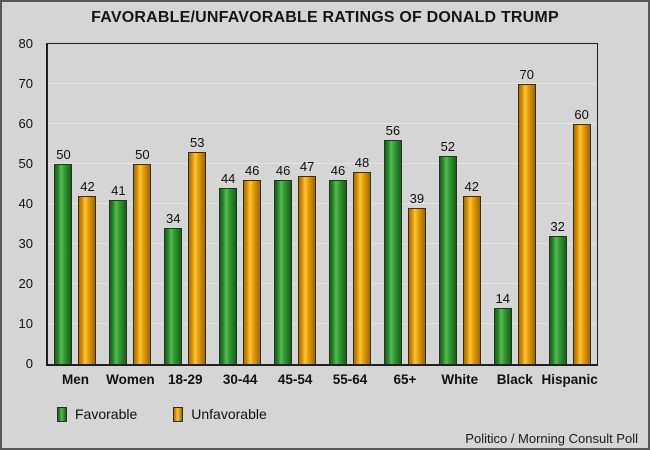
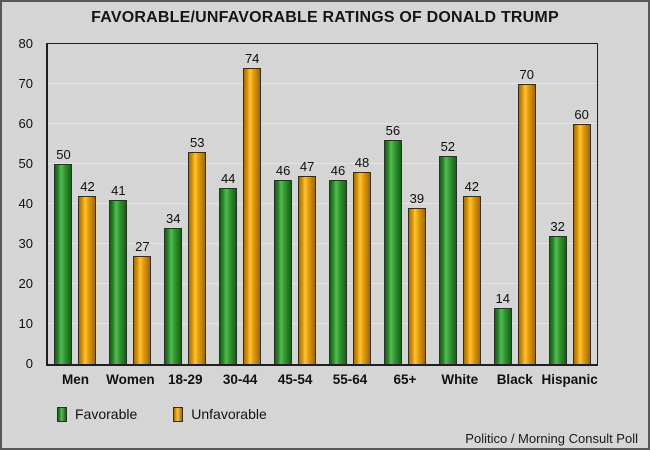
Unfavorable/Women: 50 -> 27
Unfavorable/30-44: 46 -> 74
